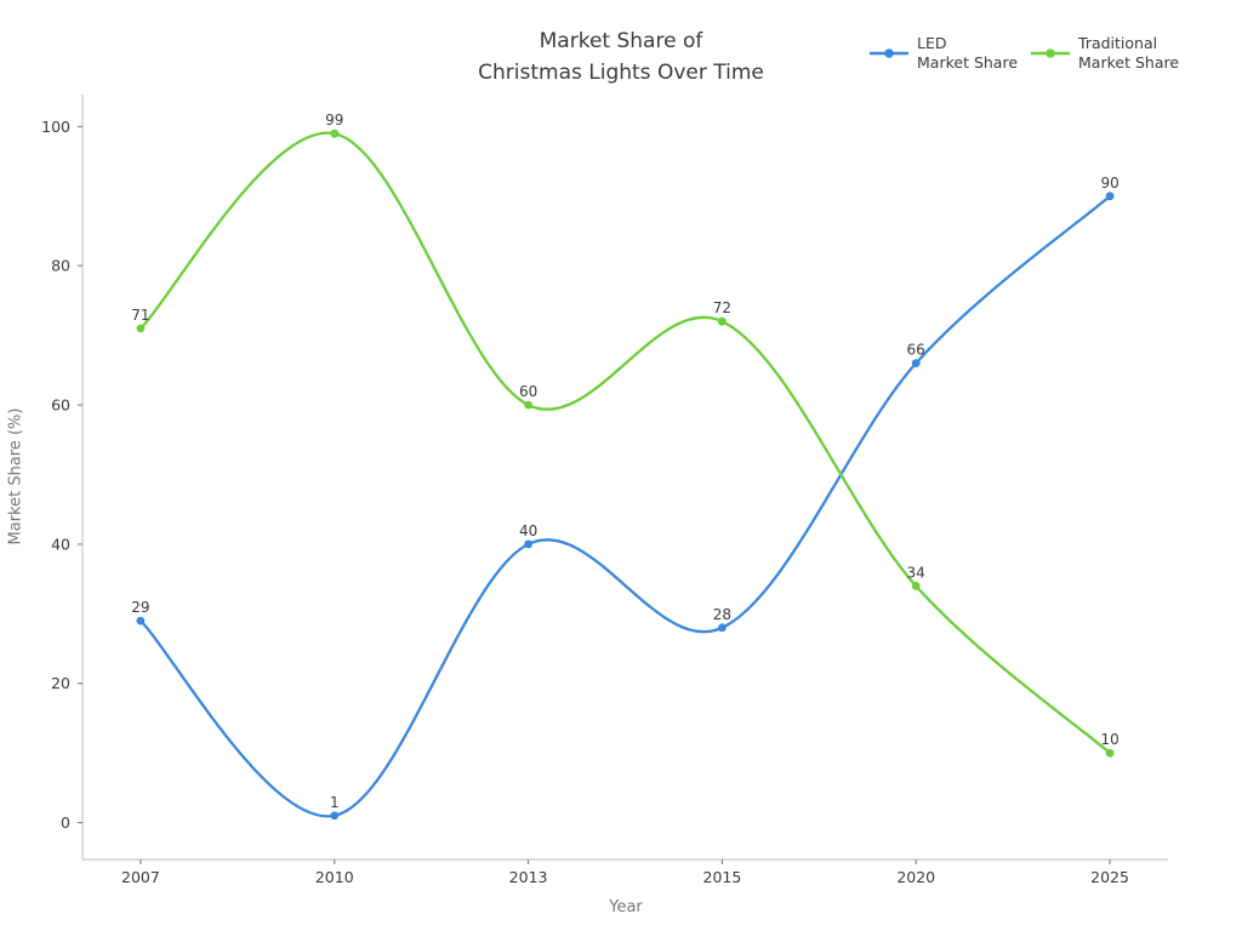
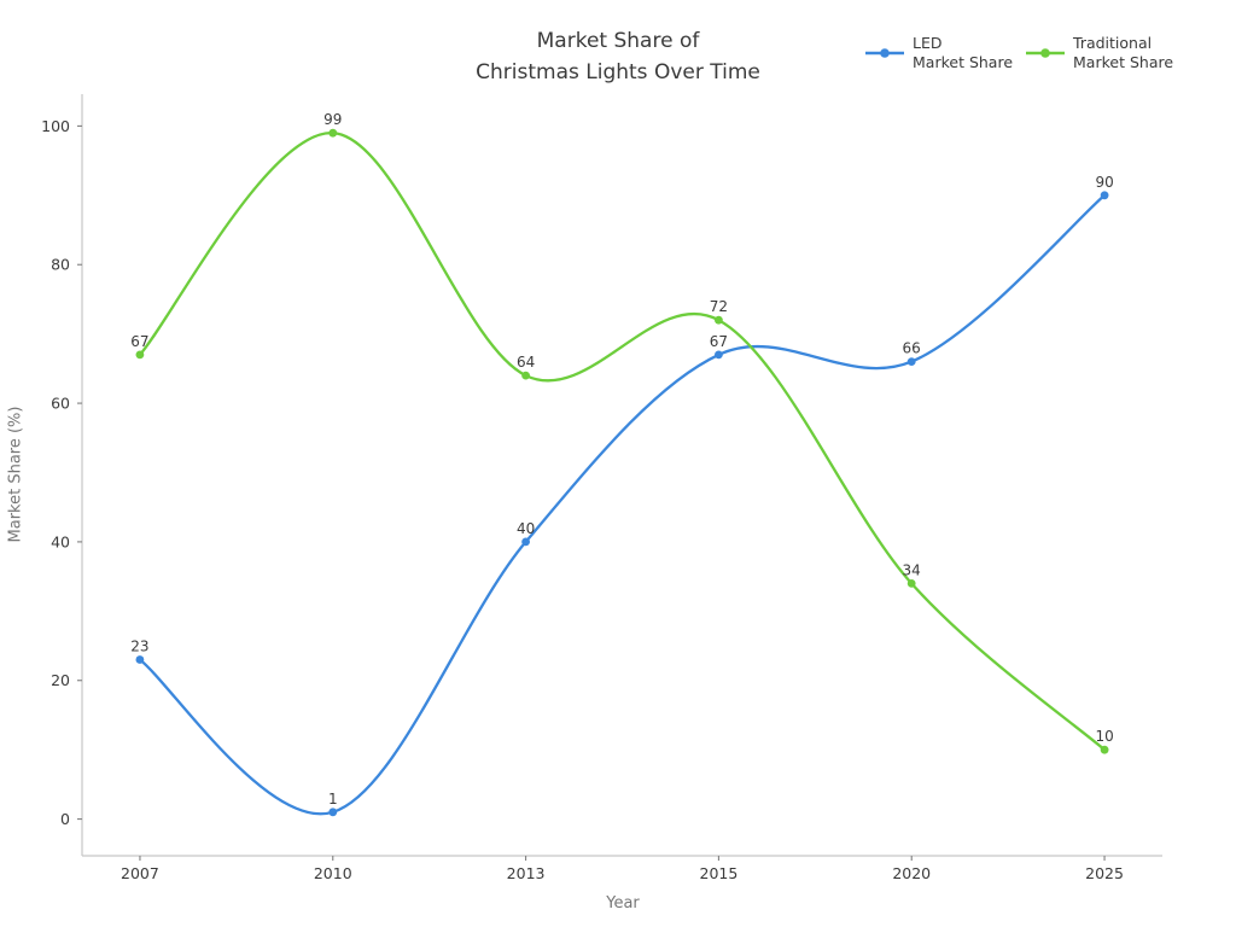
LED Market Share/2007: 29 -> 23
Traditional Market Share/2007: 71 -> 67
Traditional Market Share/2013: 60 -> 64
LED Market Share/2015: 28 -> 67
